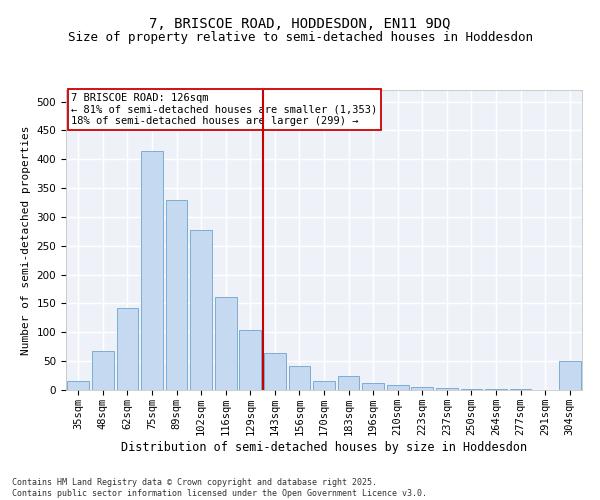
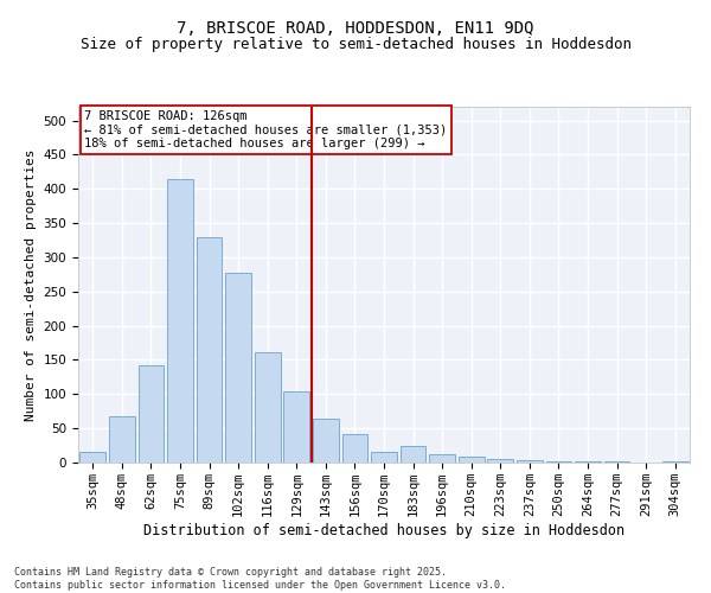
304sqm: 50 -> 1
